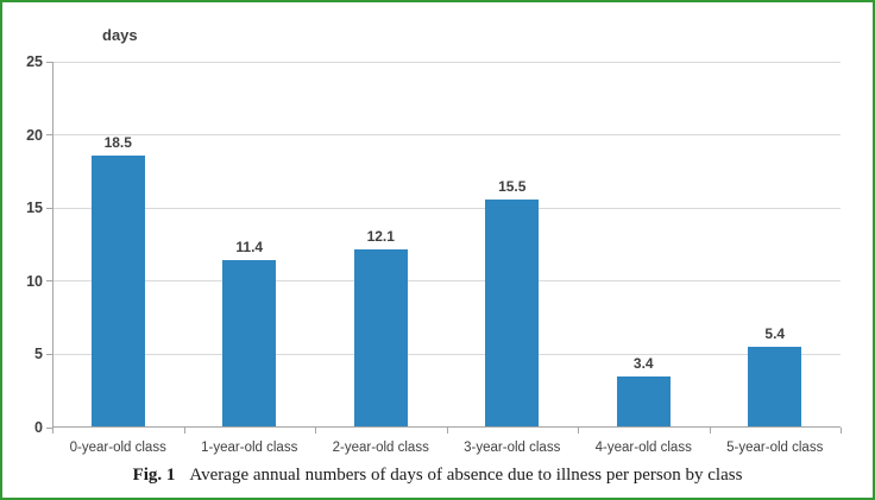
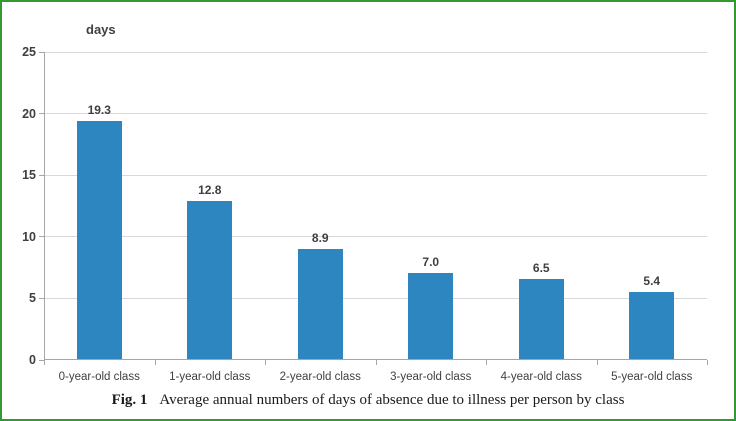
0-year-old class: 18.5 -> 19.3
1-year-old class: 11.4 -> 12.8
2-year-old class: 12.1 -> 8.9
3-year-old class: 15.5 -> 7.0
4-year-old class: 3.4 -> 6.5
